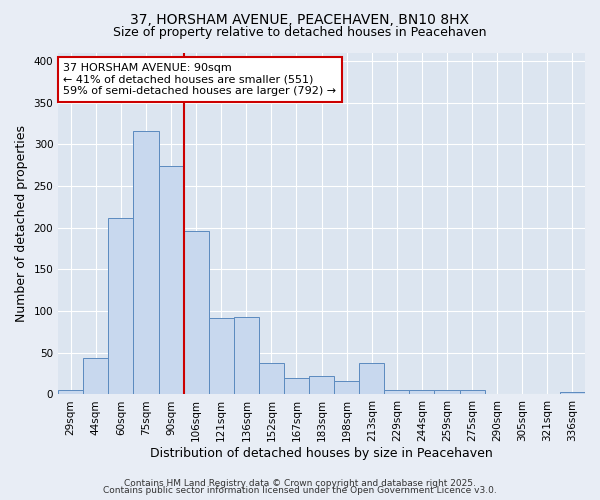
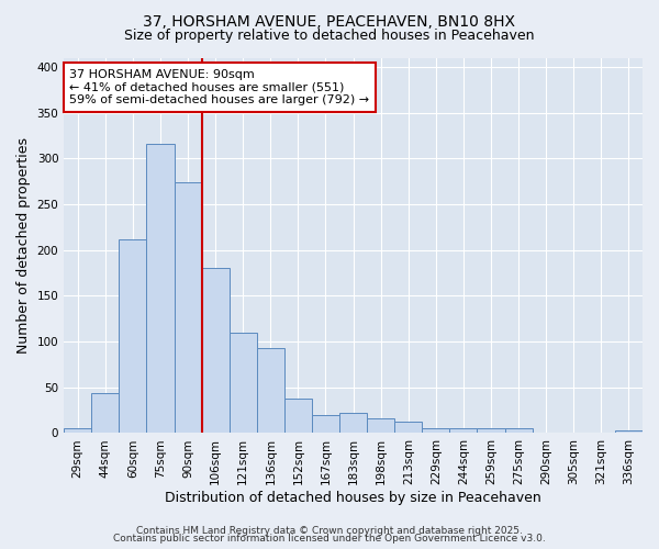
106sqm: 196 -> 180
121sqm: 92 -> 110
213sqm: 38 -> 12
